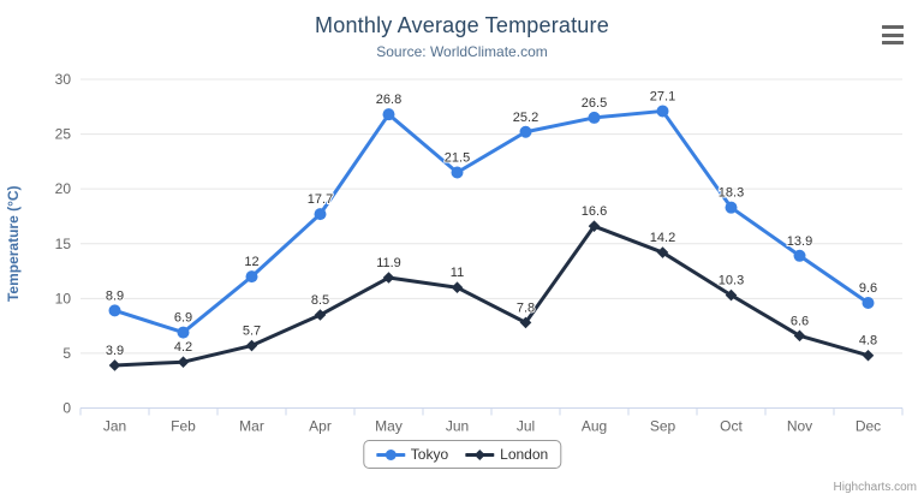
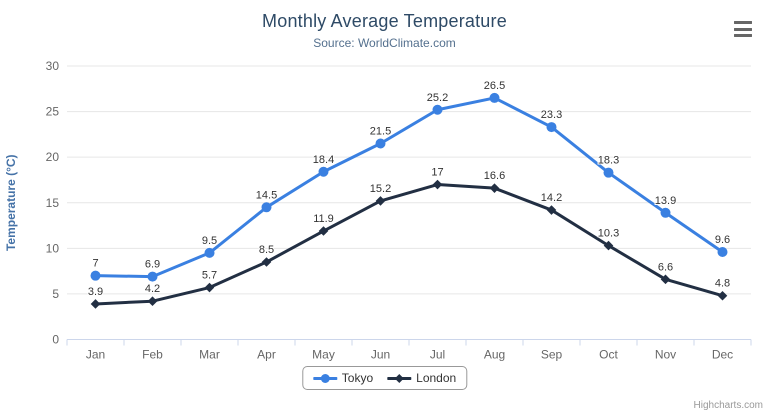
Tokyo/Jan: 8.9 -> 7
Tokyo/Mar: 12 -> 9.5
Tokyo/Apr: 17.7 -> 14.5
Tokyo/May: 26.8 -> 18.4
London/Jun: 11 -> 15.2
London/Jul: 7.8 -> 17
Tokyo/Sep: 27.1 -> 23.3
